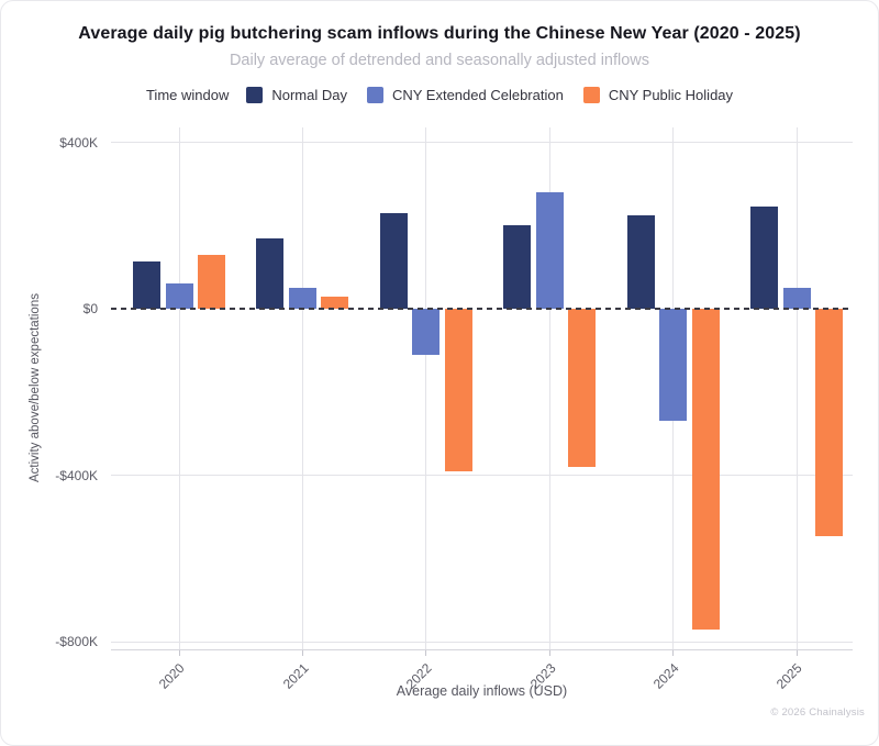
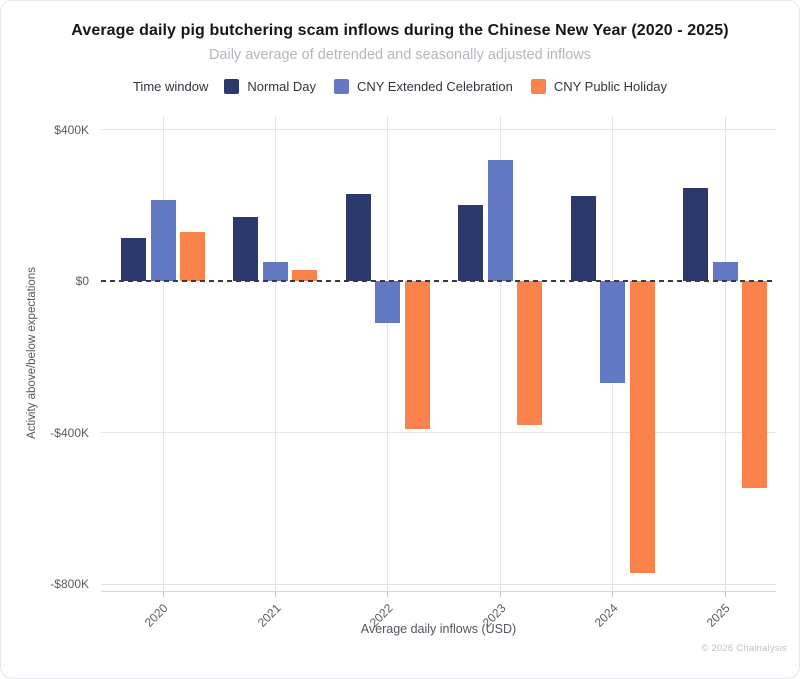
CNY Extended Celebration/2020: $60K -> $220K
CNY Extended Celebration/2023: $280K -> $320K
